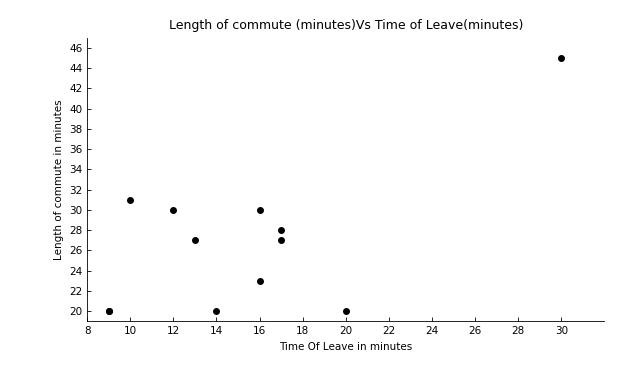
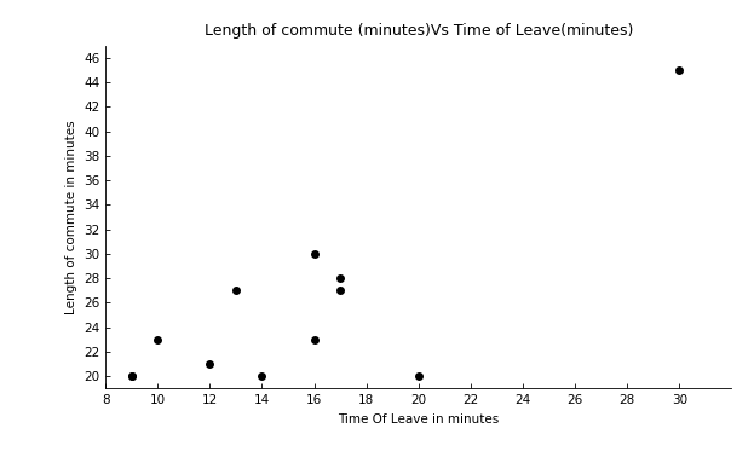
10: 31 -> 23
12: 30 -> 21
